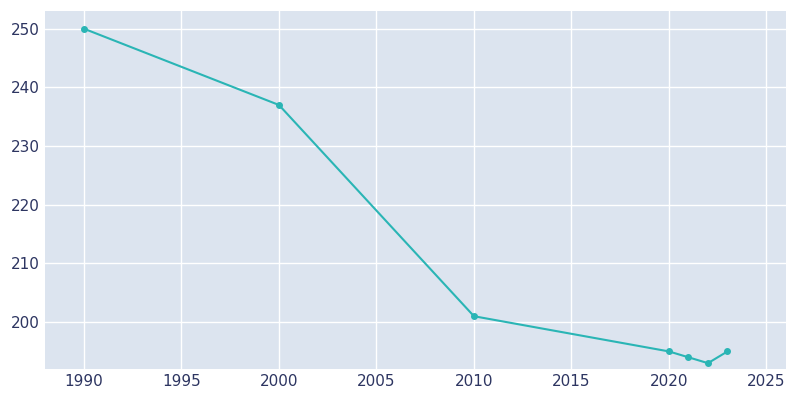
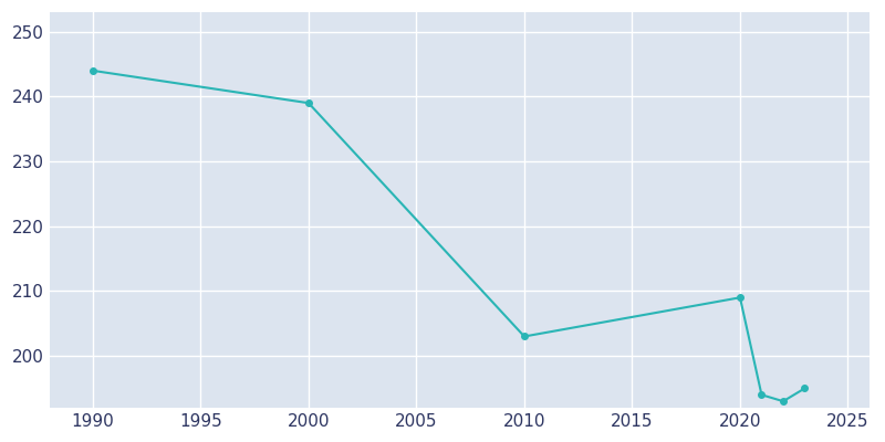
1990: 250 -> 244
2000: 237 -> 239
2010: 201 -> 203
2020: 195 -> 209
